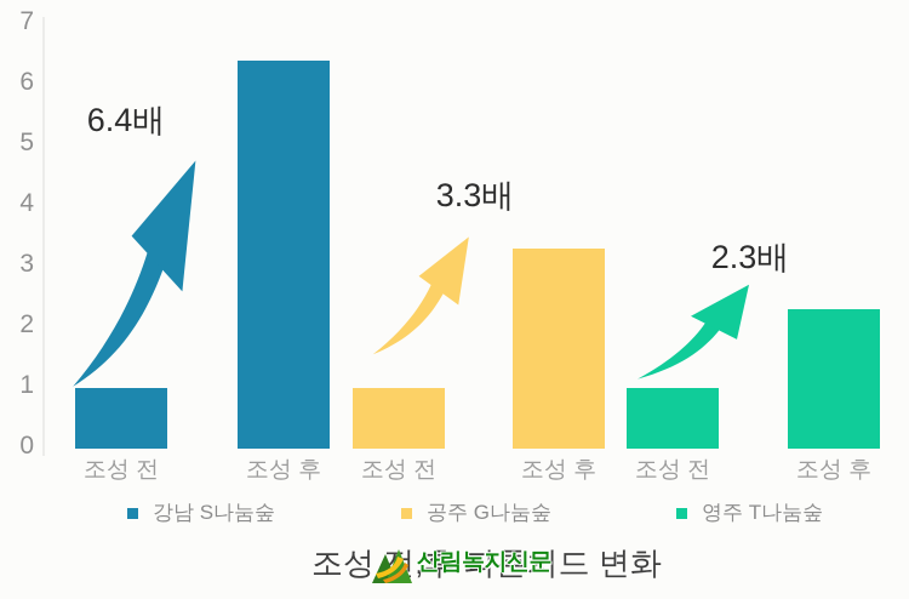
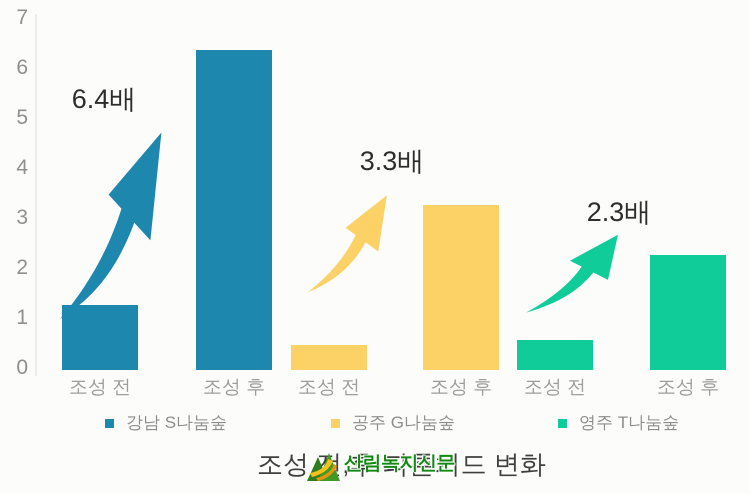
강남 S나눔숲/조성 전: 1.0 -> 1.3
공주 G나눔숲/조성 전: 1.0 -> 0.5
영주 T나눔숲/조성 전: 1.0 -> 0.6
